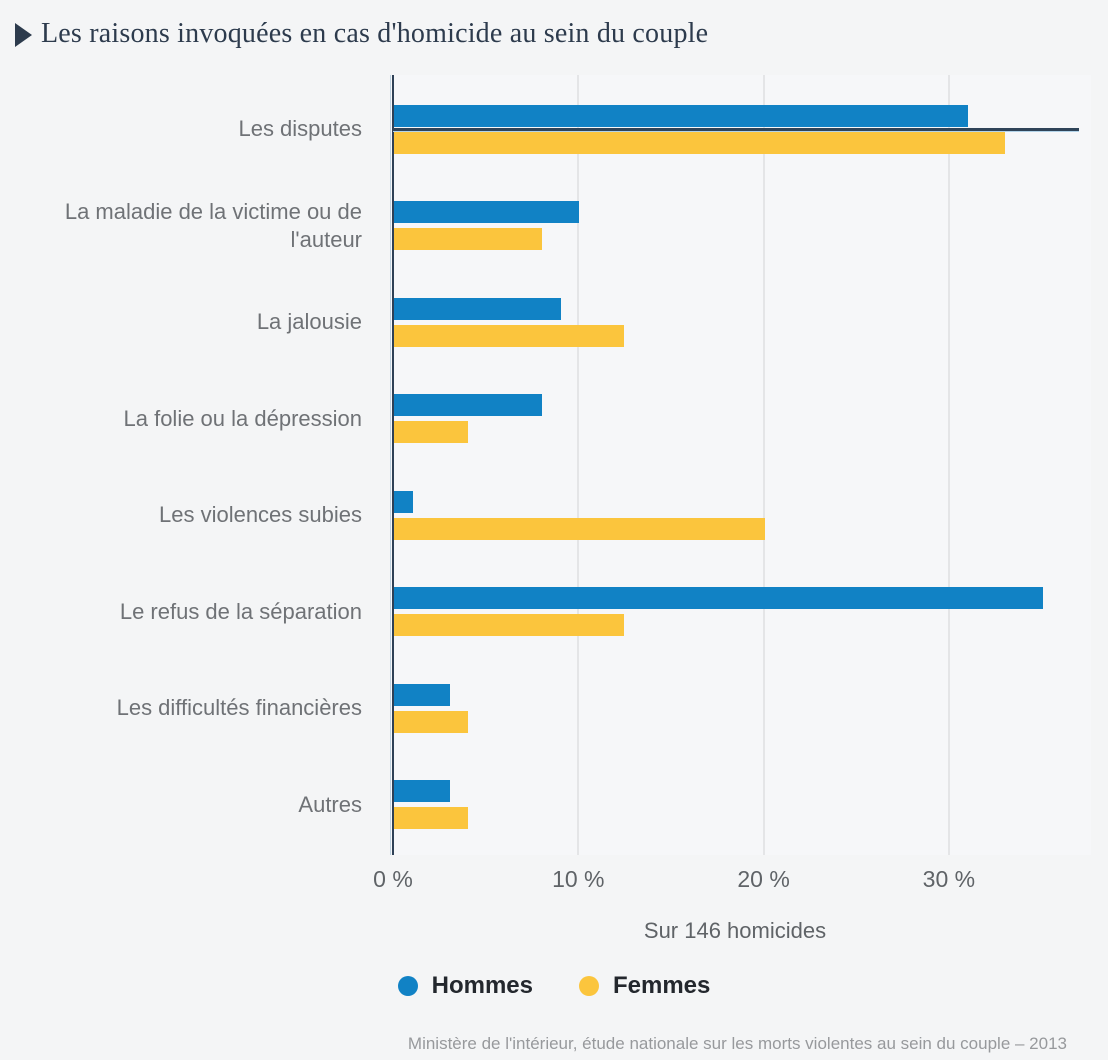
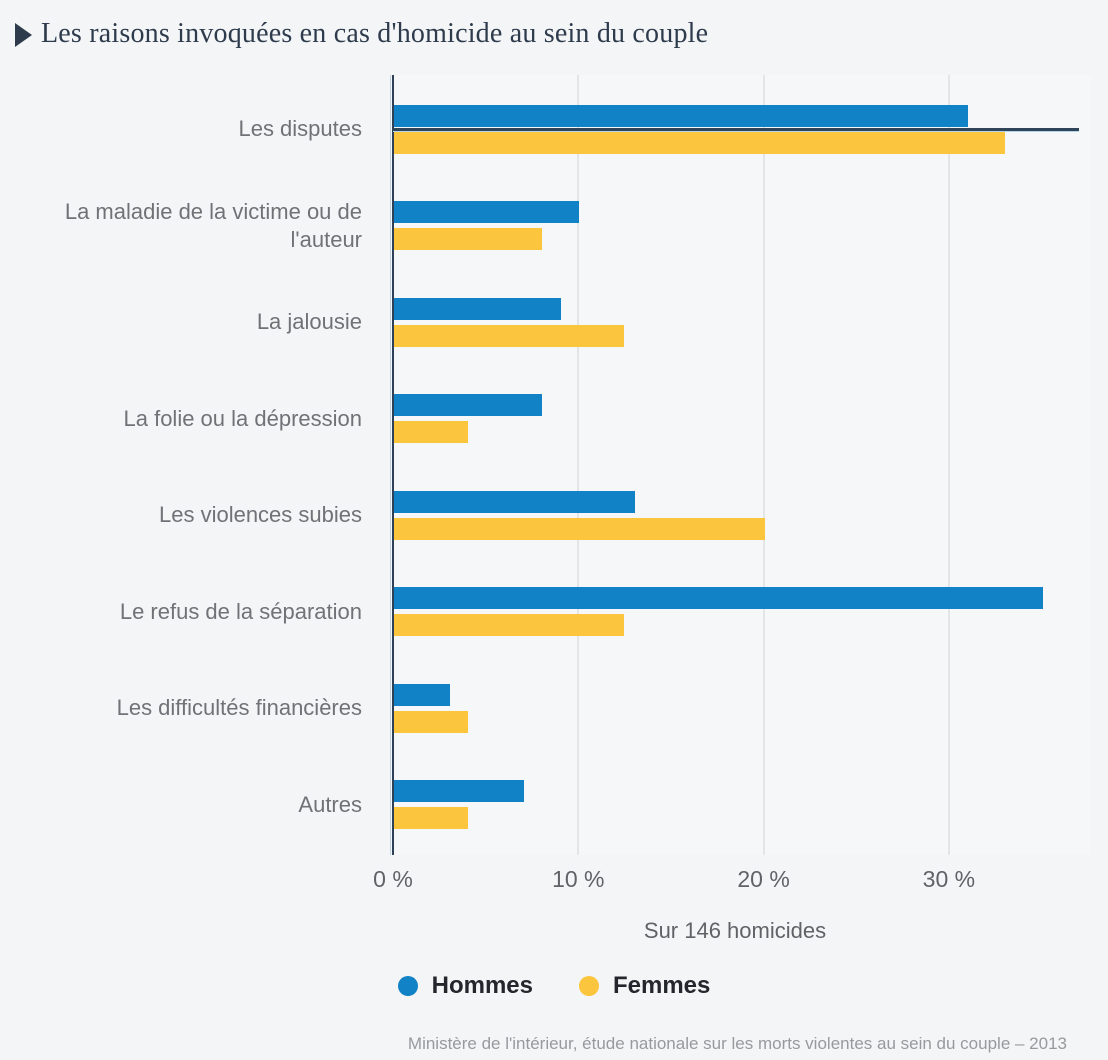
Hommes/Les violences subies: 1% -> 13%
Hommes/Autres: 3% -> 7%
